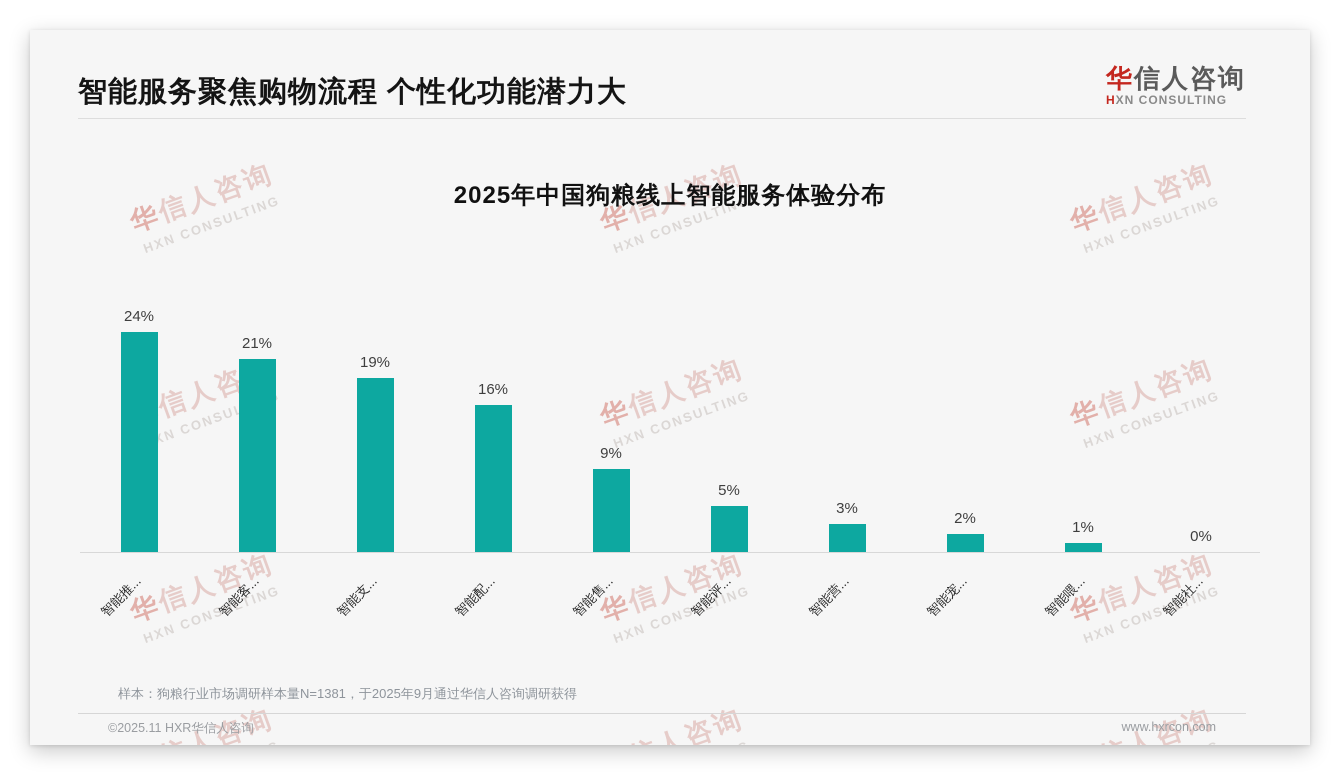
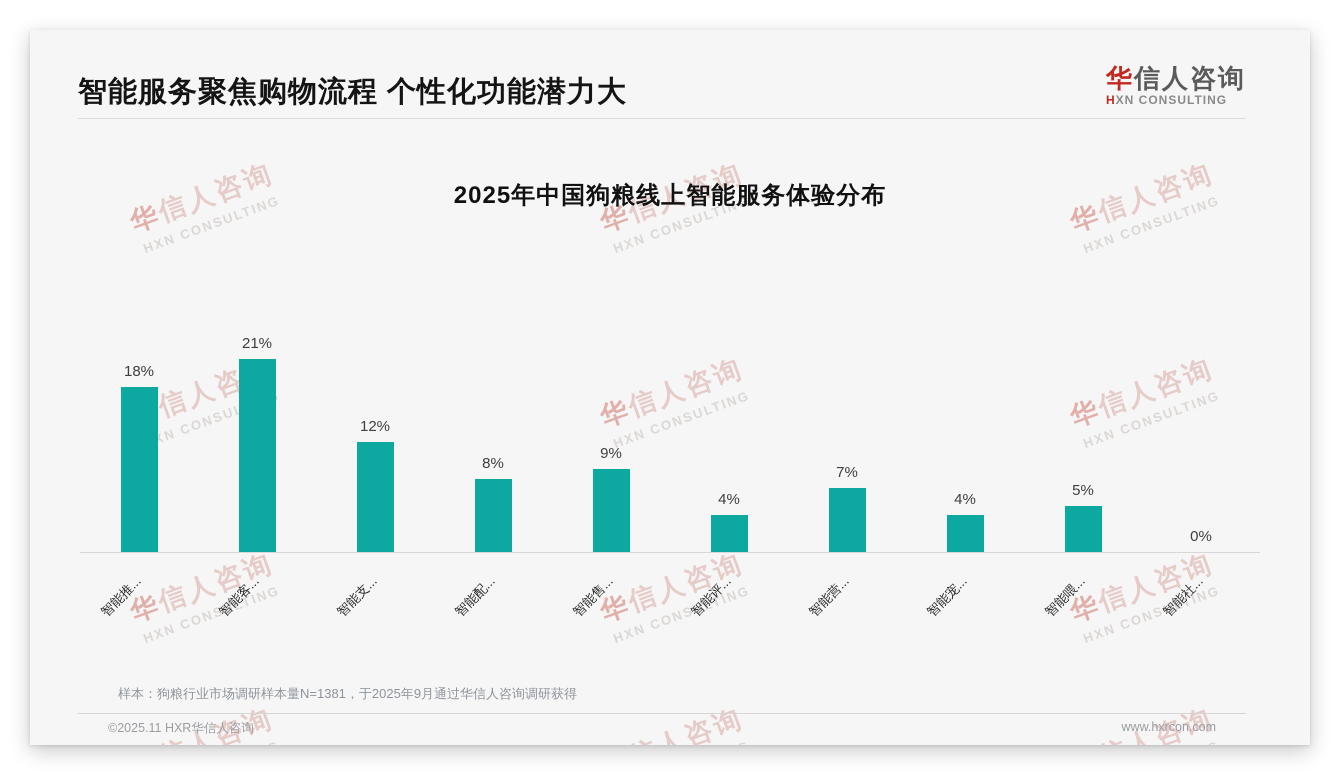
智能推...: 24% -> 18%
智能支...: 19% -> 12%
智能配...: 16% -> 8%
智能评...: 5% -> 4%
智能营...: 3% -> 7%
智能宠...: 2% -> 4%
智能喂...: 1% -> 5%
